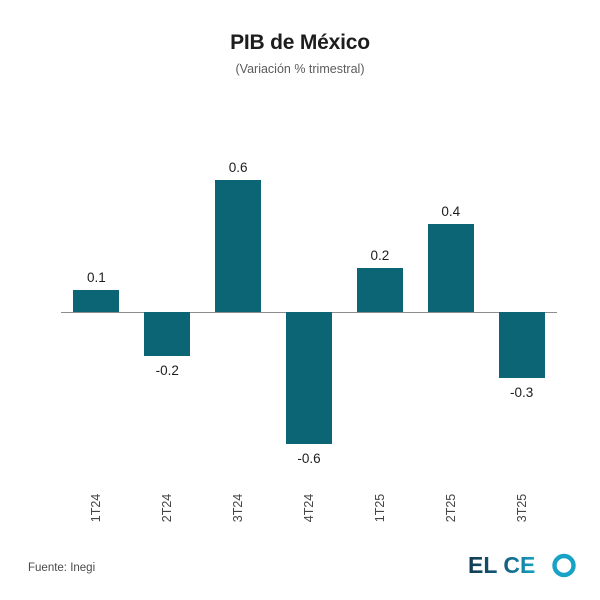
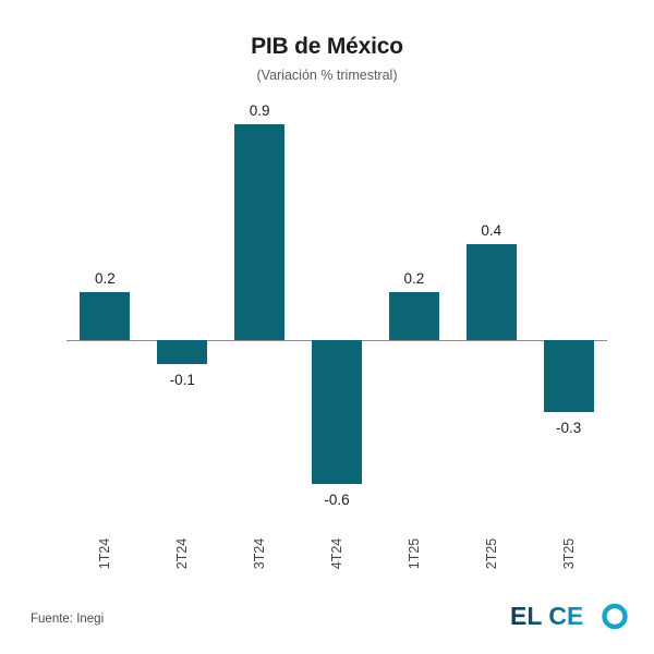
1T24: 0.1 -> 0.2
2T24: -0.2 -> -0.1
3T24: 0.6 -> 0.9
